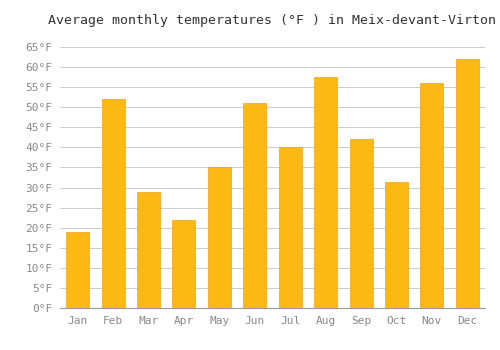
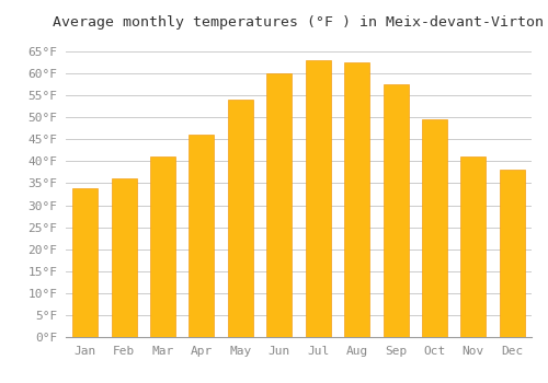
Jan: 19.0°F -> 34.0°F
Feb: 52.0°F -> 36.0°F
Mar: 29.0°F -> 41.0°F
Apr: 22.0°F -> 46.0°F
May: 35.0°F -> 54.0°F
Jun: 51.0°F -> 60.0°F
Jul: 40.0°F -> 63.0°F
Aug: 57.5°F -> 62.5°F
Sep: 42.0°F -> 57.5°F
Oct: 31.5°F -> 49.5°F
Nov: 56.0°F -> 41.0°F
Dec: 62.0°F -> 38.0°F
